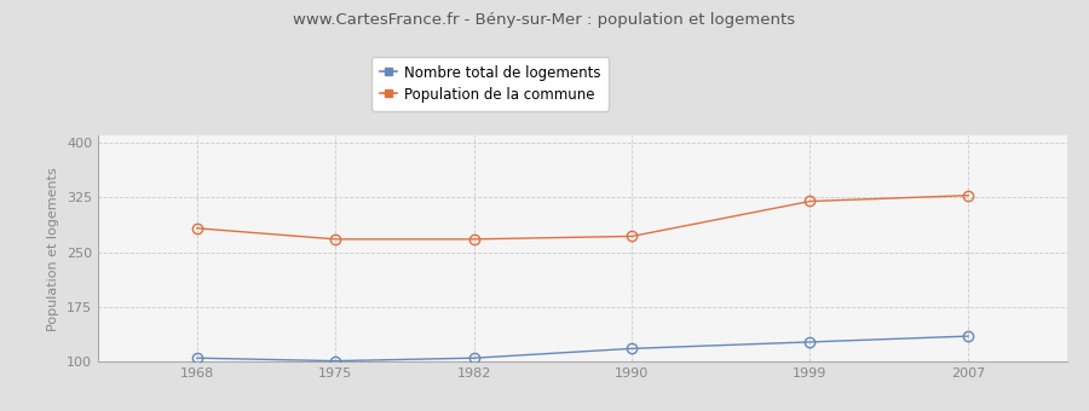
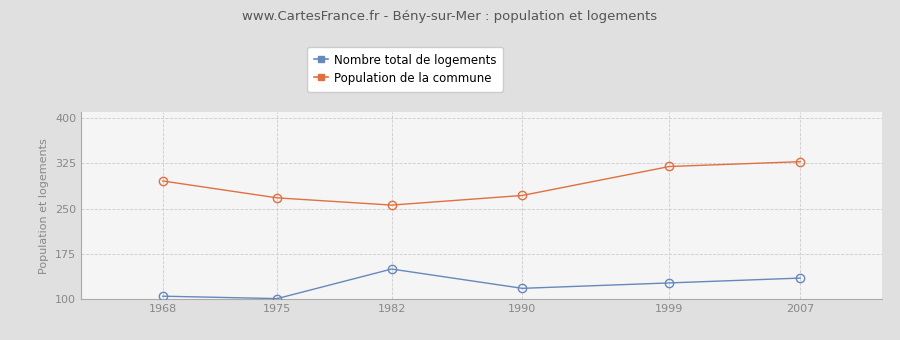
Population de la commune/1968: 283 -> 296
Nombre total de logements/1982: 105 -> 150
Population de la commune/1982: 268 -> 256
